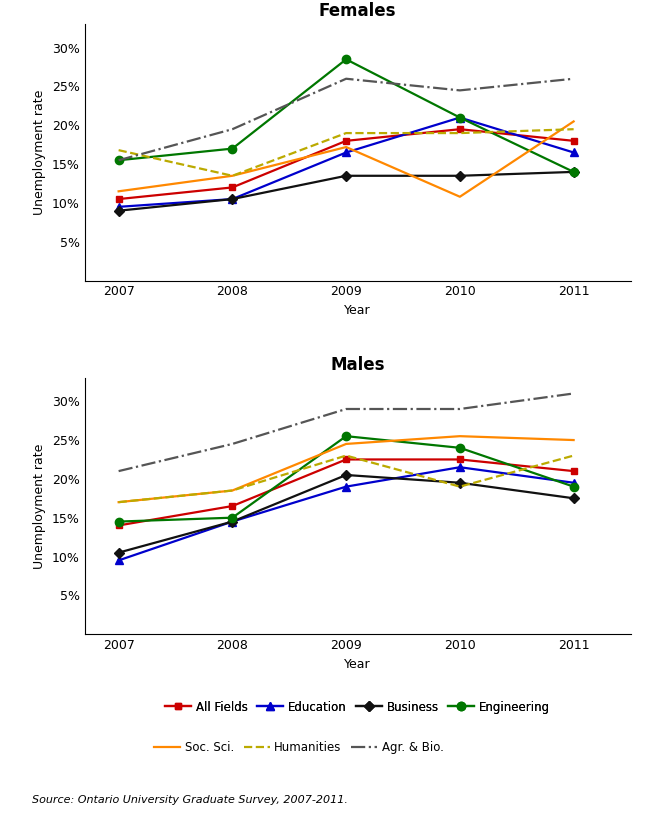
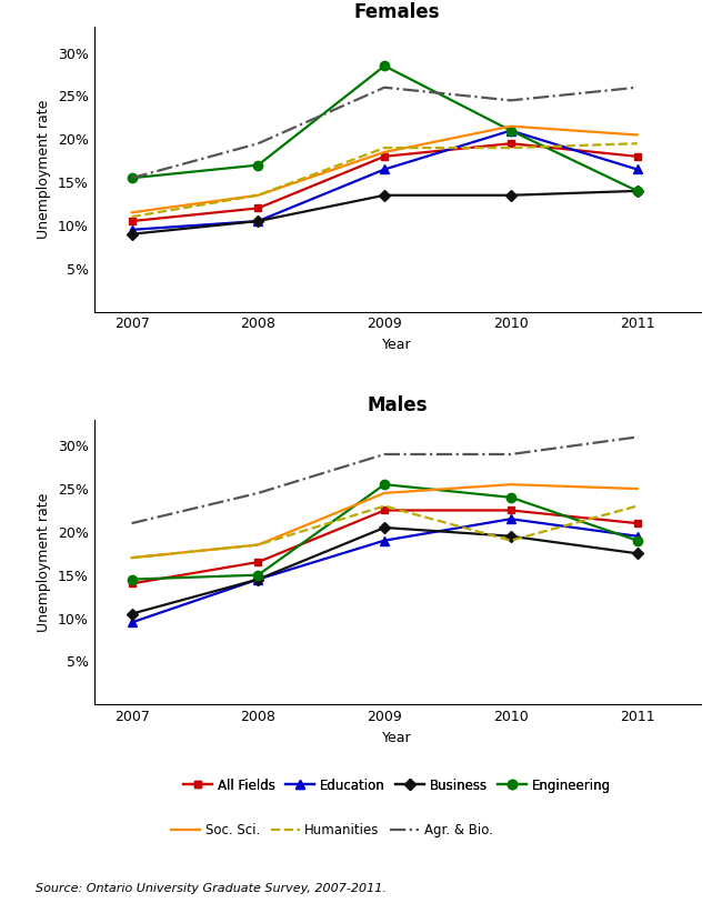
Females/Humanities/2007: 16.8% -> 11.0%
Females/Soc. Sci./2009: 17.2% -> 18.5%
Females/Soc. Sci./2010: 10.8% -> 21.5%
